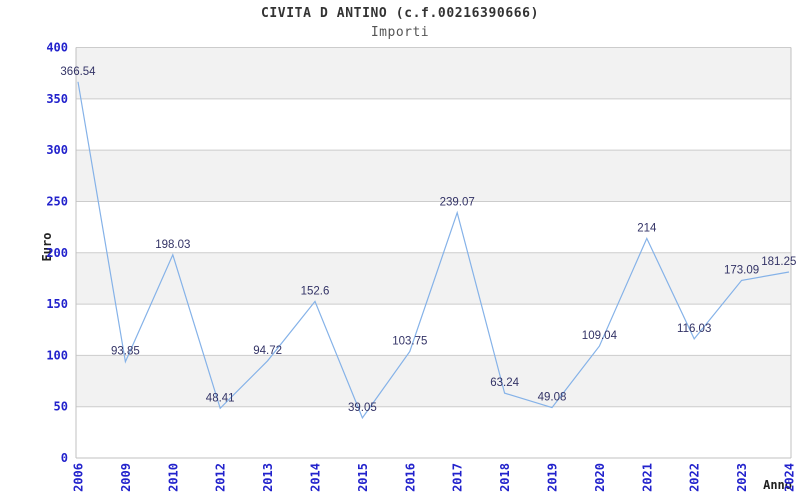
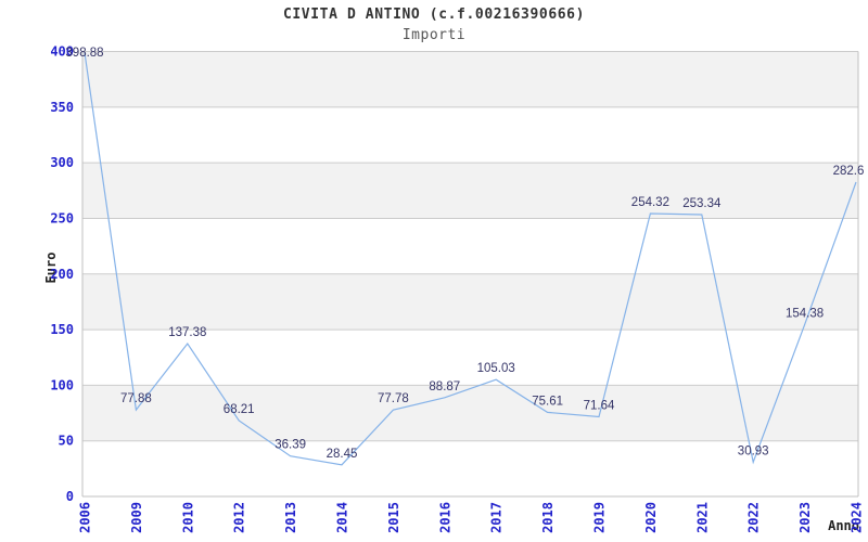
2006: 366.54 -> 398.88
2009: 93.85 -> 77.88
2010: 198.03 -> 137.38
2012: 48.41 -> 68.21
2013: 94.72 -> 36.39
2014: 152.6 -> 28.45
2015: 39.05 -> 77.78
2016: 103.75 -> 88.87
2017: 239.07 -> 105.03
2018: 63.24 -> 75.61
2019: 49.08 -> 71.64
2020: 109.04 -> 254.32
2021: 214 -> 253.34
2022: 116.03 -> 30.93
2023: 173.09 -> 154.38
2024: 181.25 -> 282.6
